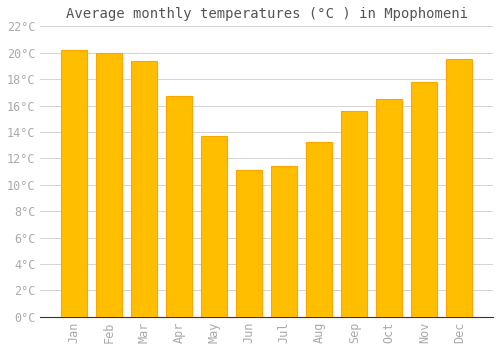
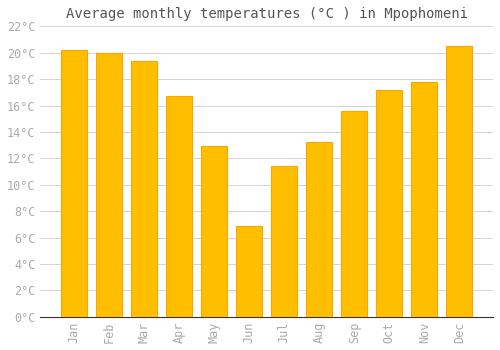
May: 13.7°C -> 12.9°C
Jun: 11.1°C -> 6.9°C
Oct: 16.5°C -> 17.2°C
Dec: 19.5°C -> 20.5°C
